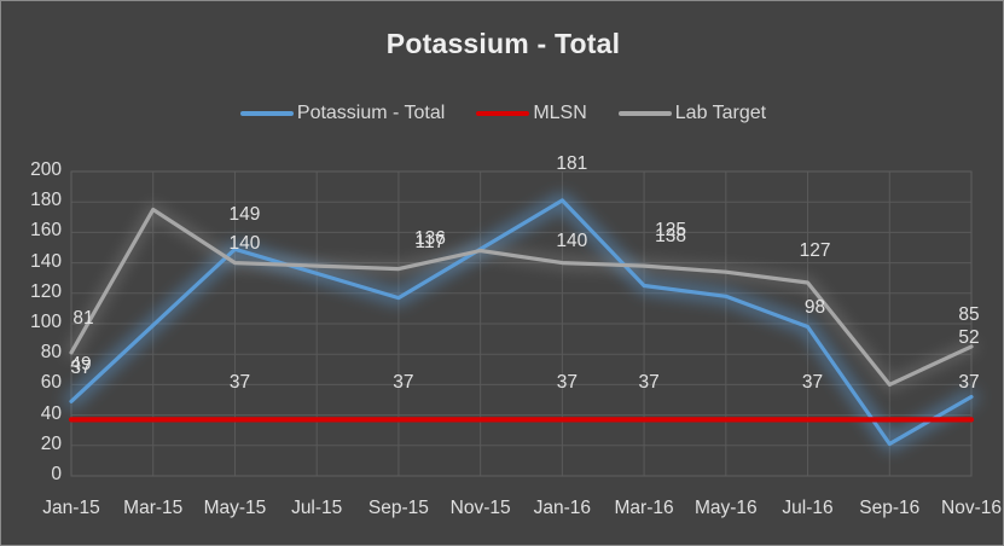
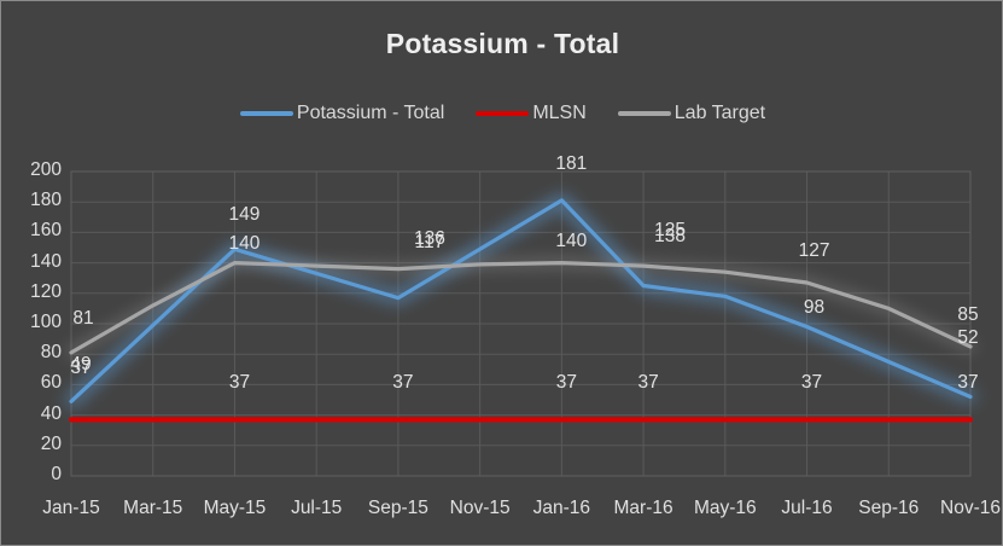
Lab Target/Mar-15: 175 -> 112
Lab Target/Nov-15: 148 -> 139
Potassium - Total/Sep-16: 21 -> 75
Lab Target/Sep-16: 60 -> 110
